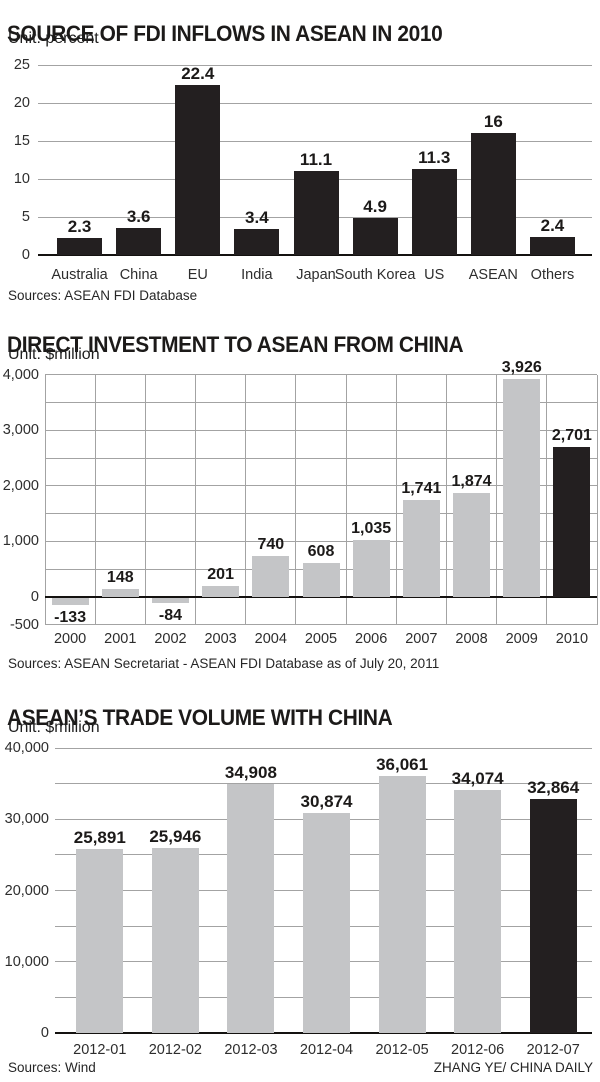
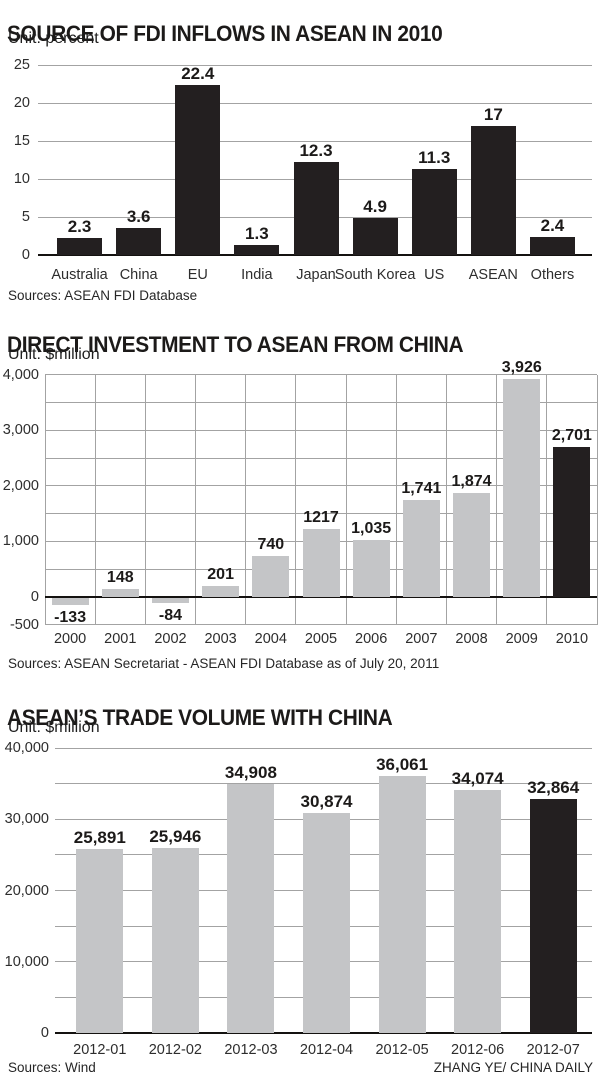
SOURCE OF FDI INFLOWS IN ASEAN IN 2010/India: 3.4 -> 1.3
SOURCE OF FDI INFLOWS IN ASEAN IN 2010/Japan: 11.1 -> 12.3
SOURCE OF FDI INFLOWS IN ASEAN IN 2010/ASEAN: 16 -> 17
DIRECT INVESTMENT TO ASEAN FROM CHINA/2005: 608 -> 1217
